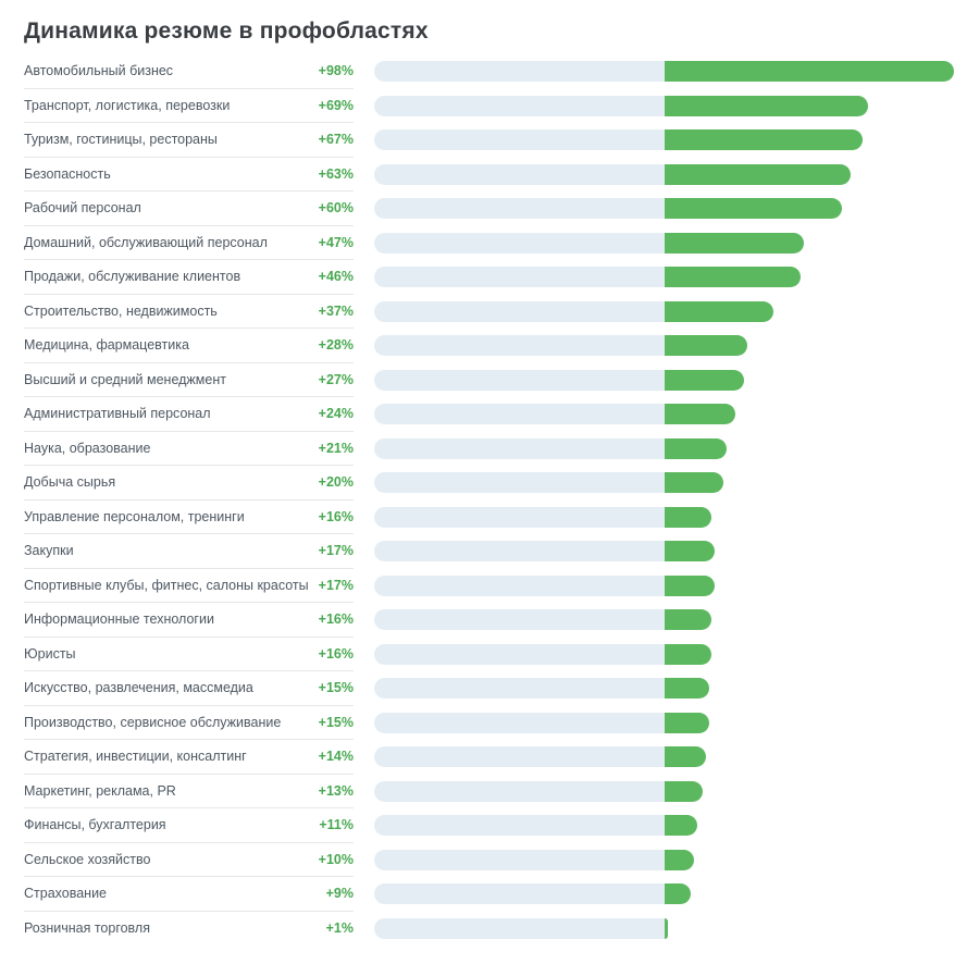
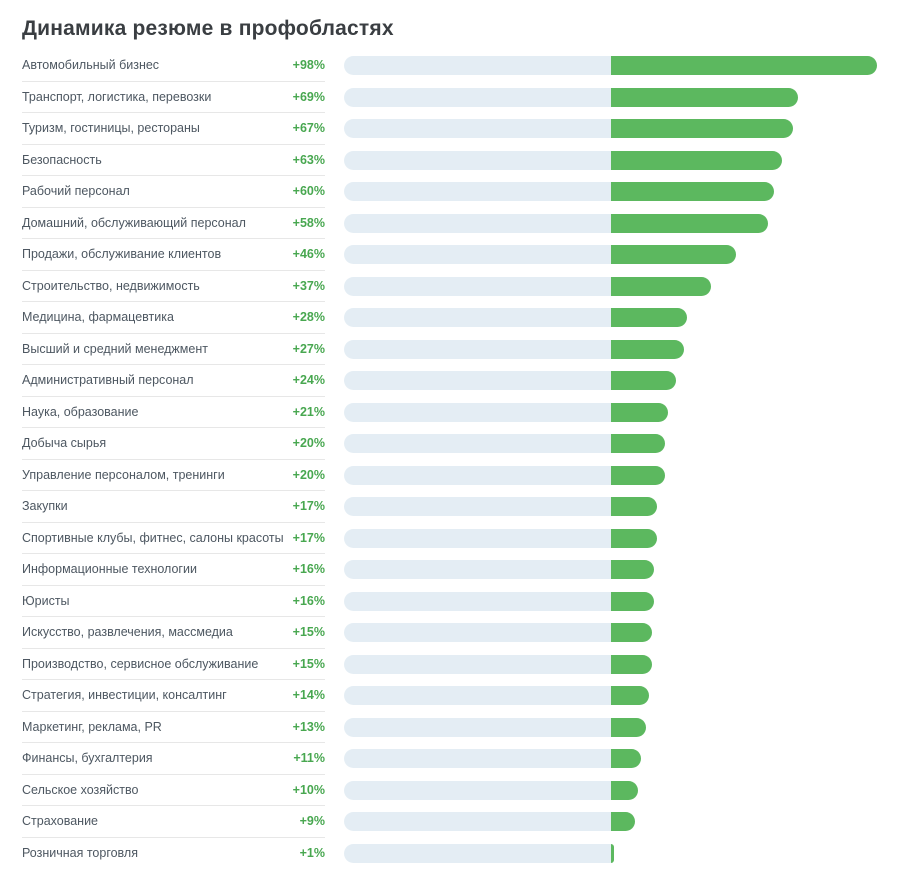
Домашний, обслуживающий персонал: +47% -> +58%
Управление персоналом, тренинги: +16% -> +20%
